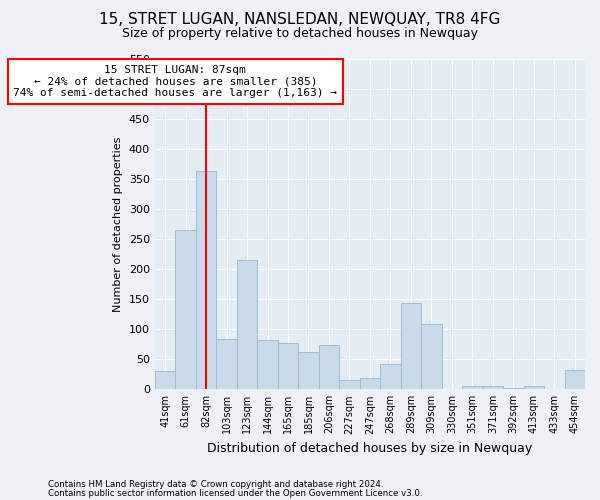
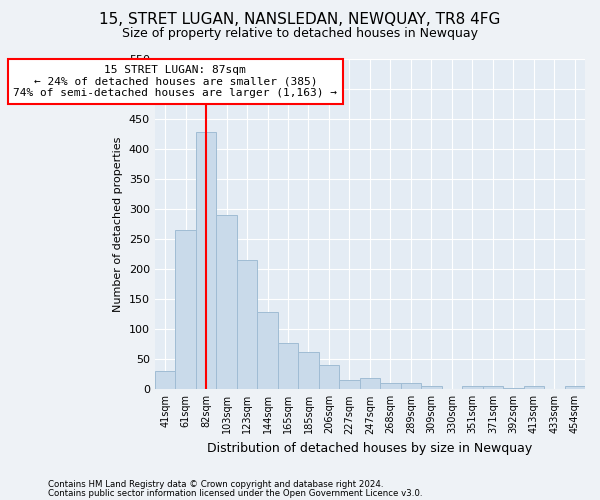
82sqm: 364 -> 428
103sqm: 84 -> 290
144sqm: 82 -> 128
206sqm: 74 -> 40
268sqm: 42 -> 10
289sqm: 144 -> 10
309sqm: 108 -> 5
454sqm: 32 -> 5
